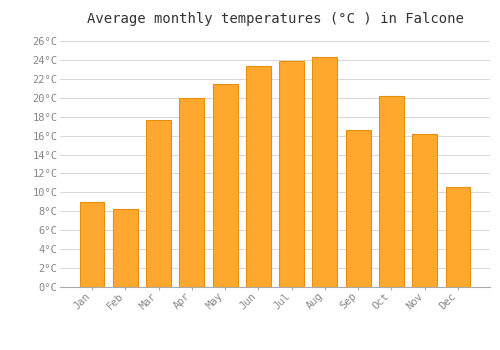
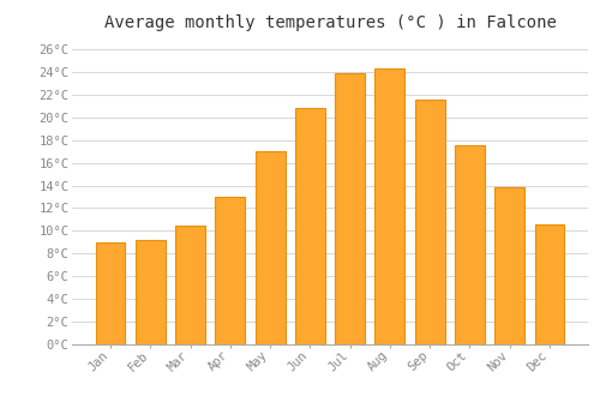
Feb: 8.2°C -> 9.2°C
Mar: 17.6°C -> 10.5°C
Apr: 20.0°C -> 13.0°C
May: 21.4°C -> 17.0°C
Jun: 23.4°C -> 20.8°C
Sep: 16.6°C -> 21.6°C
Oct: 20.2°C -> 17.5°C
Nov: 16.2°C -> 13.8°C
